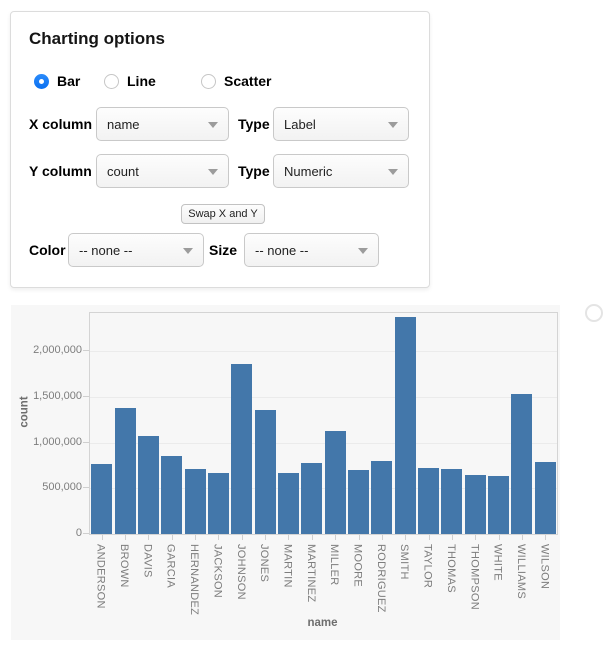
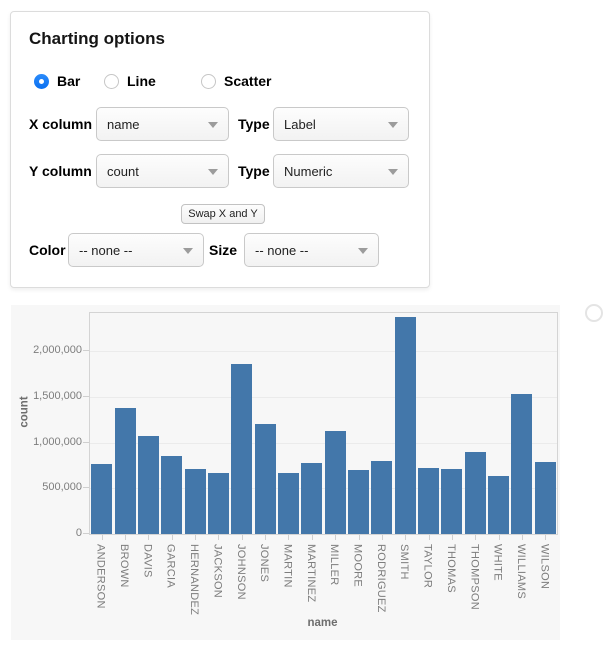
JONES: 1400000 -> 1200000
THOMPSON: 600000 -> 900000
